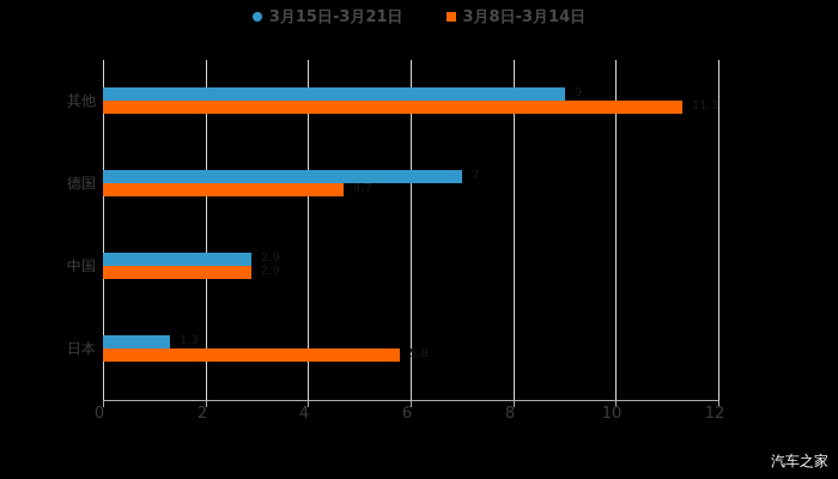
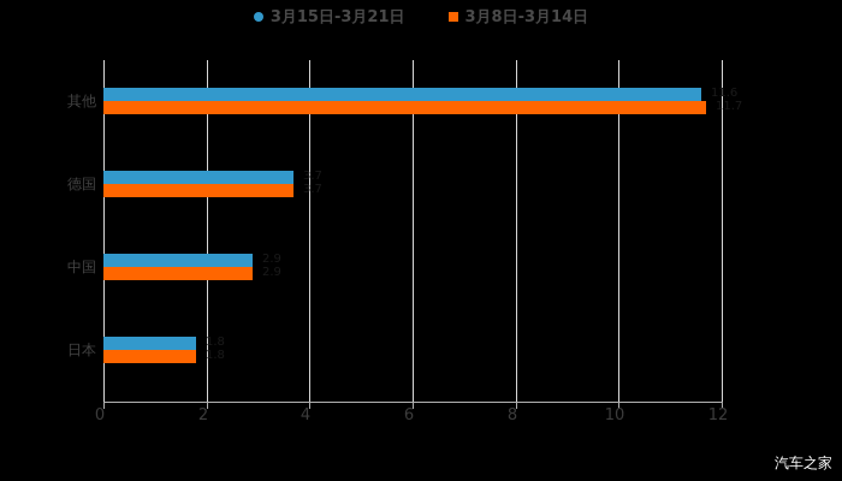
3月15日-3月21日/其他: 9 -> 11.6
3月8日-3月14日/其他: 11.3 -> 11.7
3月15日-3月21日/德国: 7 -> 3.7
3月8日-3月14日/德国: 4.7 -> 3.7
3月15日-3月21日/日本: 1.3 -> 1.8
3月8日-3月14日/日本: 5.8 -> 1.8
